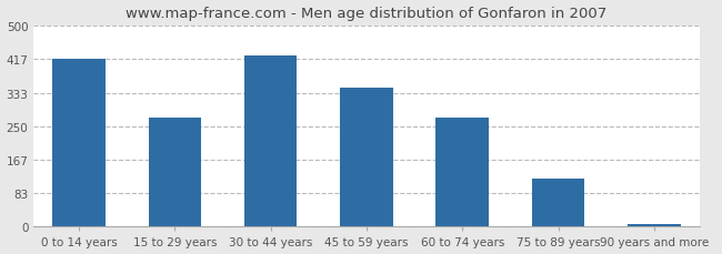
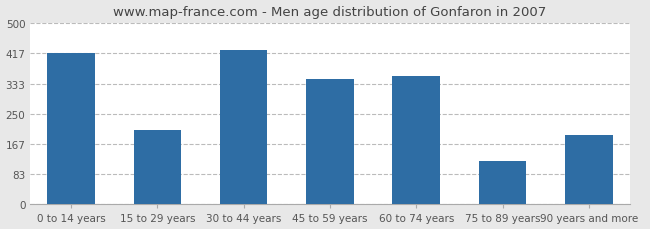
15 to 29 years: 270 -> 205
60 to 74 years: 270 -> 355
90 years and more: 8 -> 190
